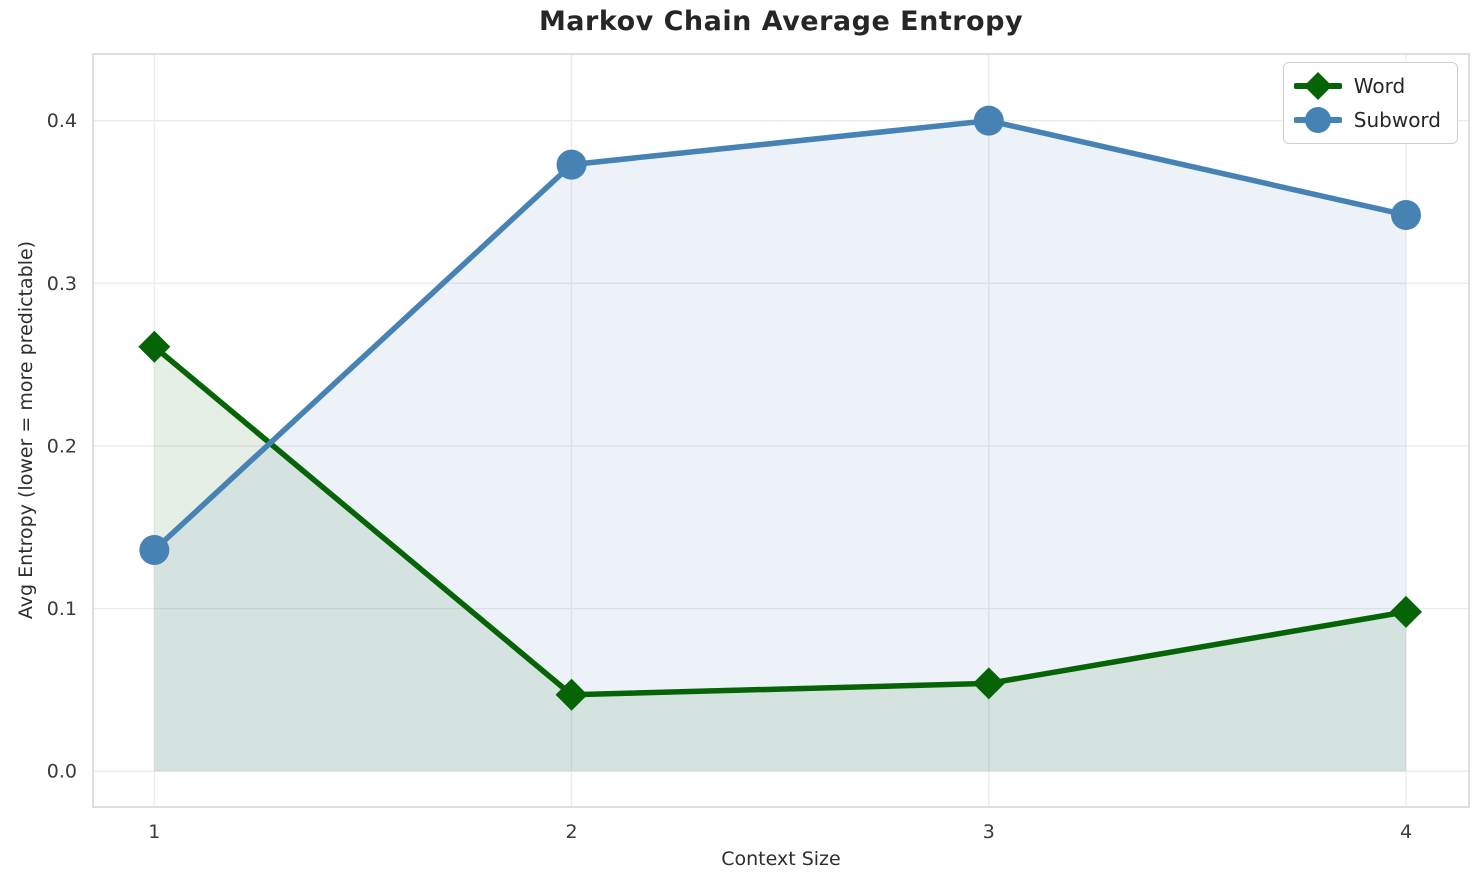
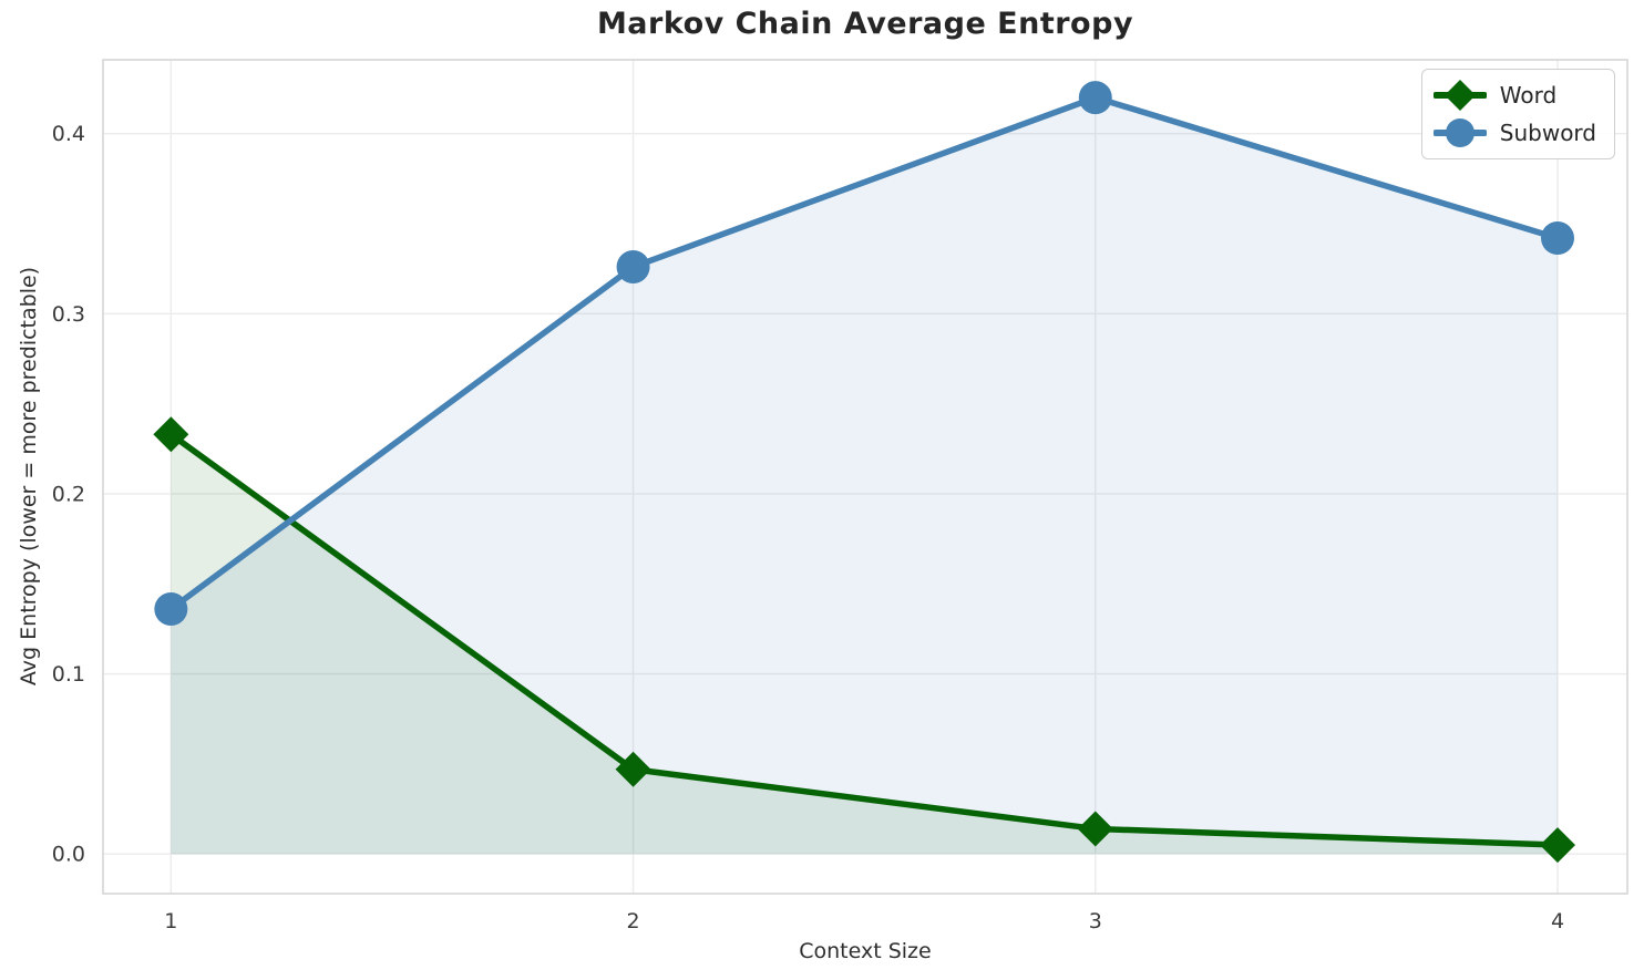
Word/1: 0.261 -> 0.233
Subword/2: 0.373 -> 0.326
Word/3: 0.054 -> 0.014
Subword/3: 0.400 -> 0.420
Word/4: 0.098 -> 0.005
